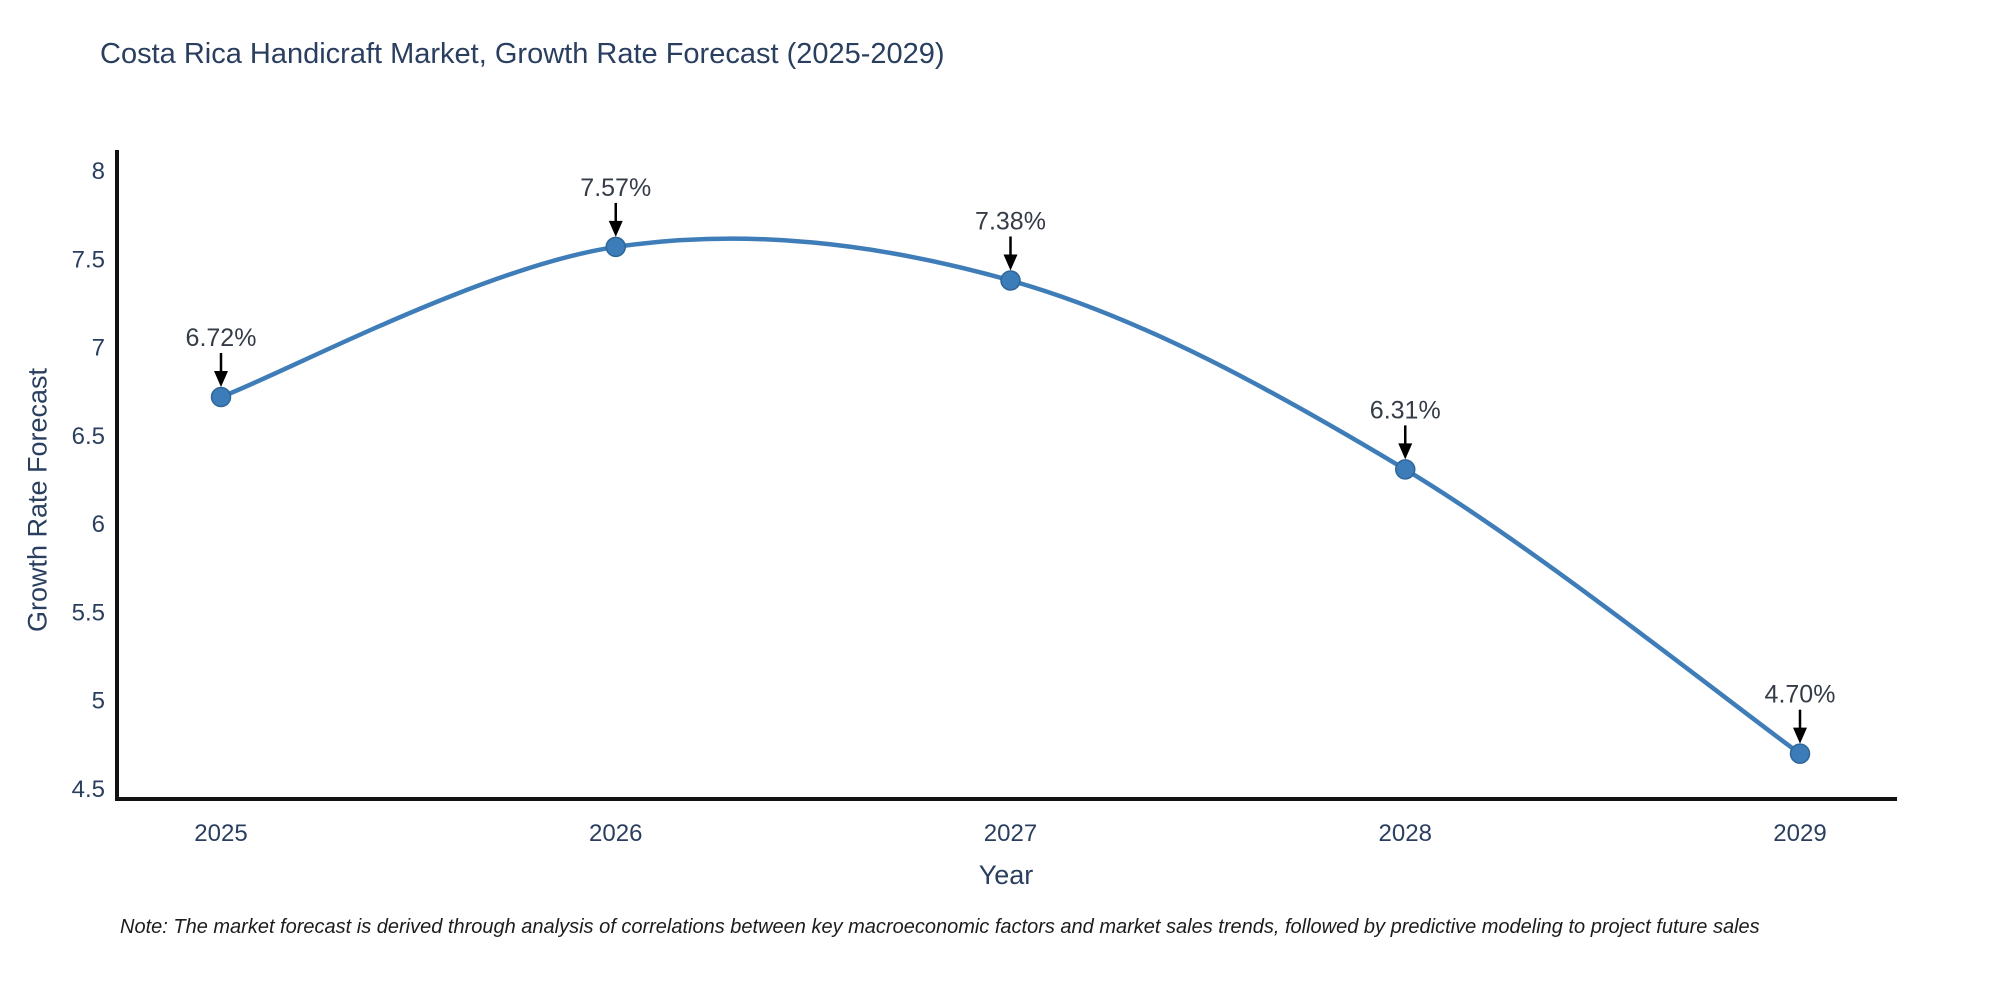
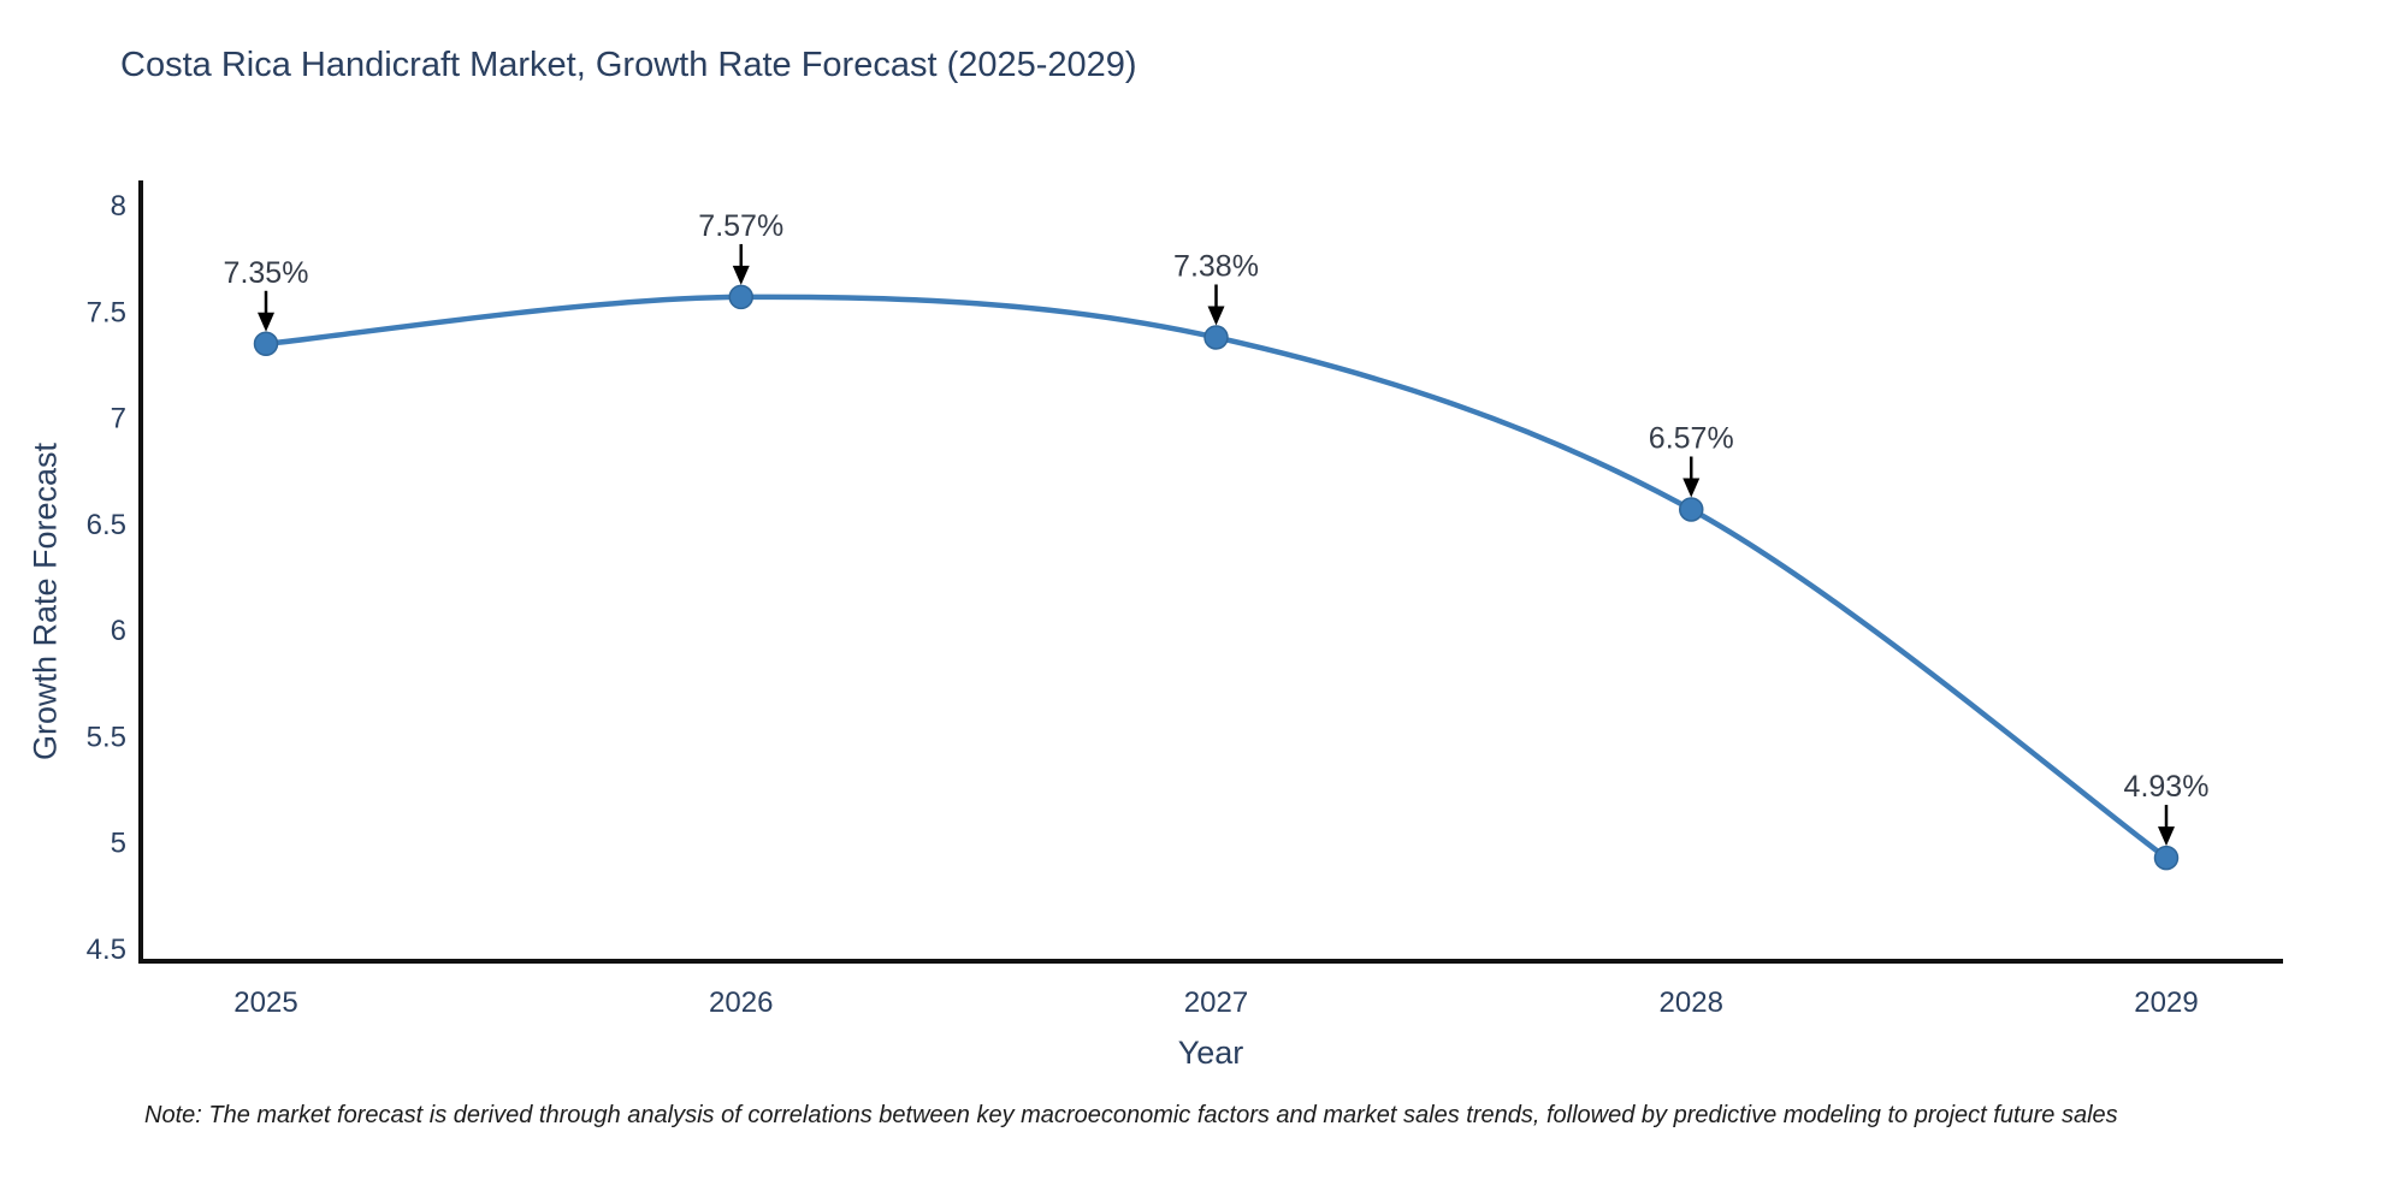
2025: 6.72% -> 7.35%
2028: 6.31% -> 6.57%
2029: 4.70% -> 4.93%
